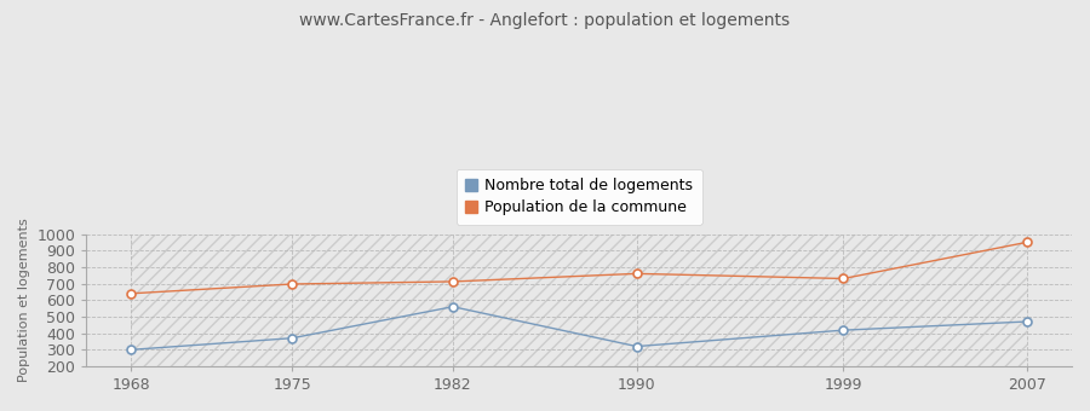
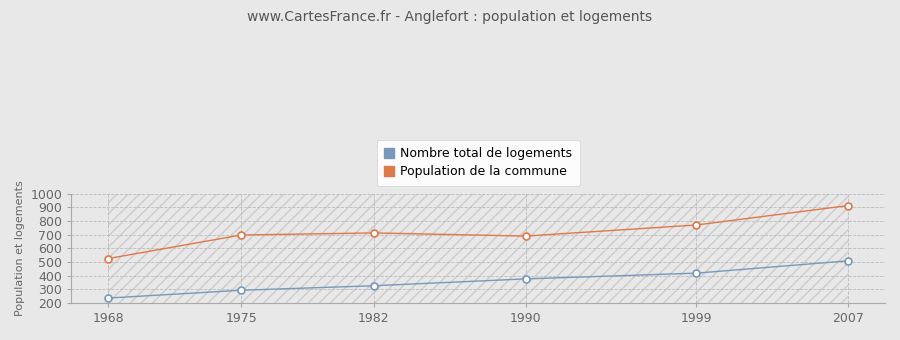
Nombre total de logements/1968: 300 -> 240
Population de la commune/1968: 640 -> 520
Nombre total de logements/1975: 370 -> 290
Nombre total de logements/1982: 560 -> 330
Nombre total de logements/1990: 320 -> 380
Population de la commune/1990: 760 -> 690
Population de la commune/1999: 730 -> 770
Nombre total de logements/2007: 470 -> 510
Population de la commune/2007: 950 -> 910
